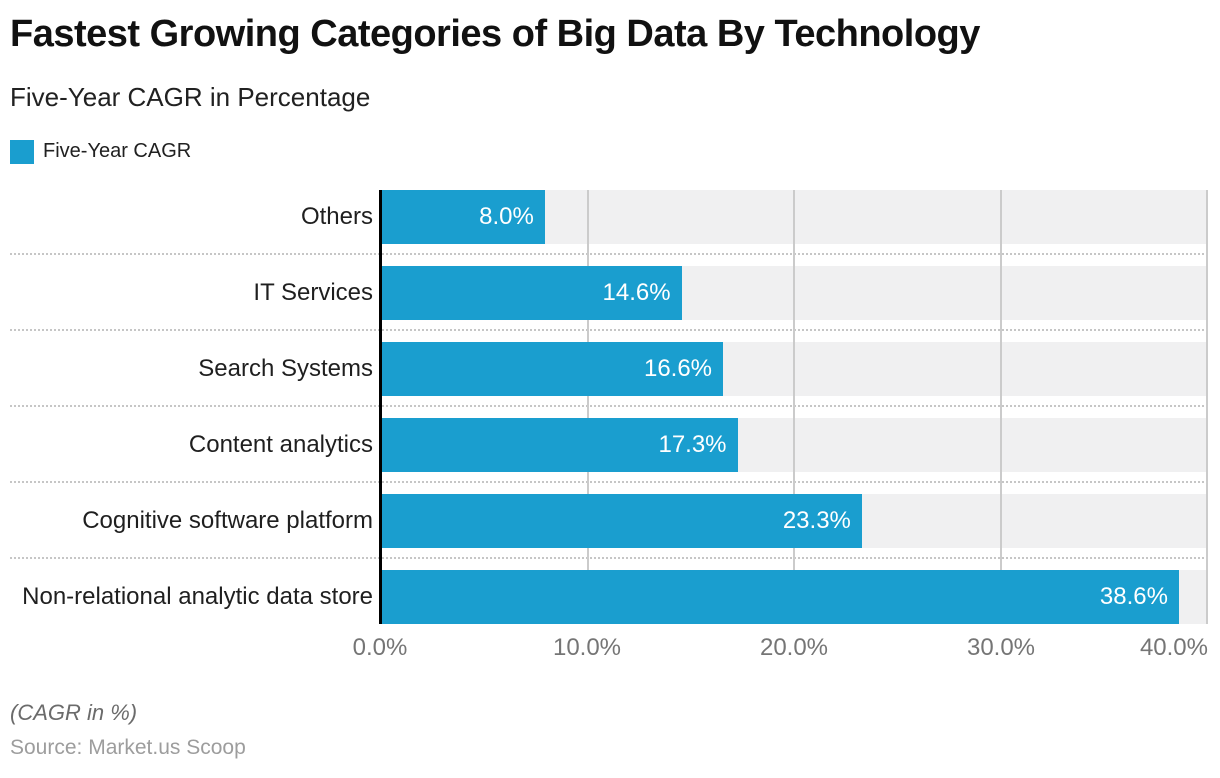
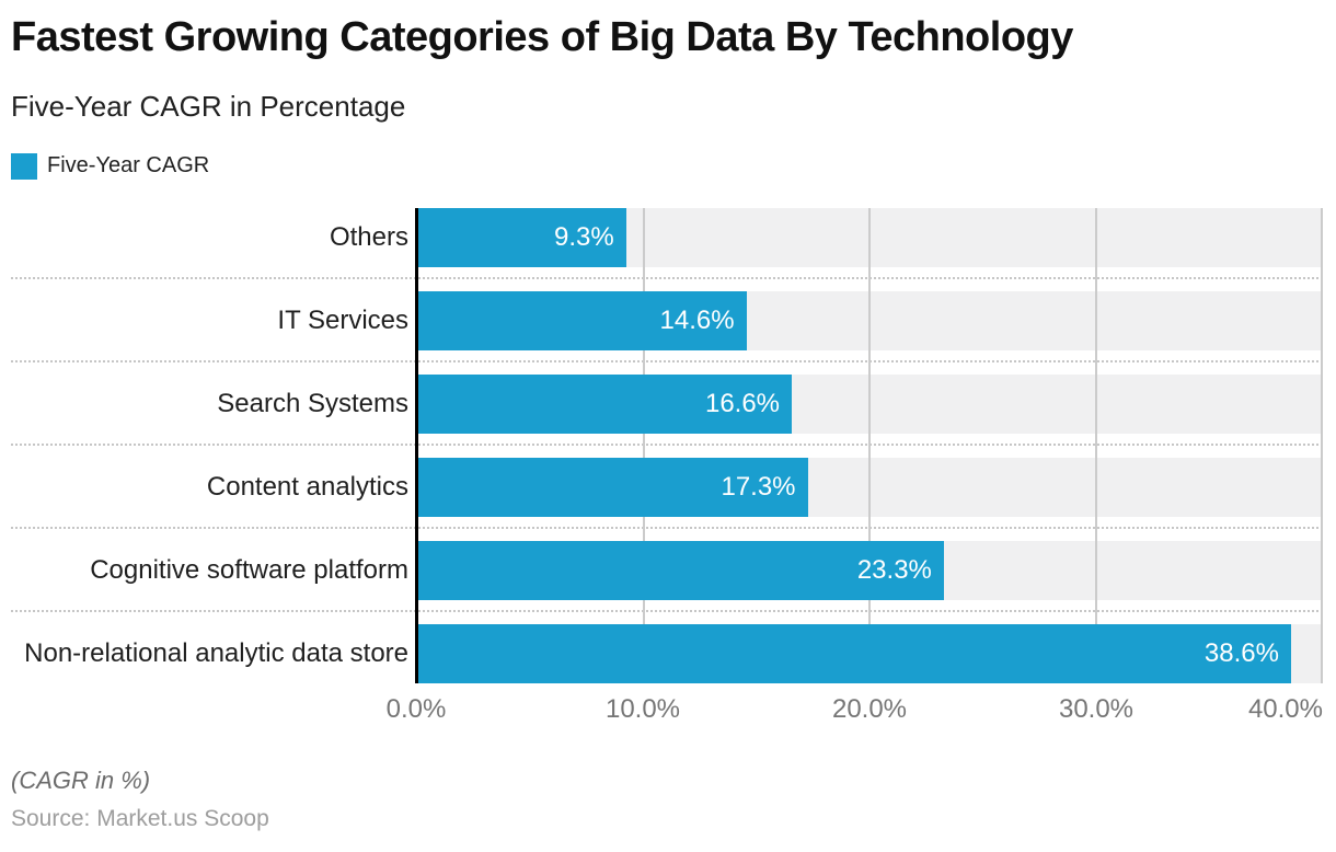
Others: 8.0% -> 9.3%
